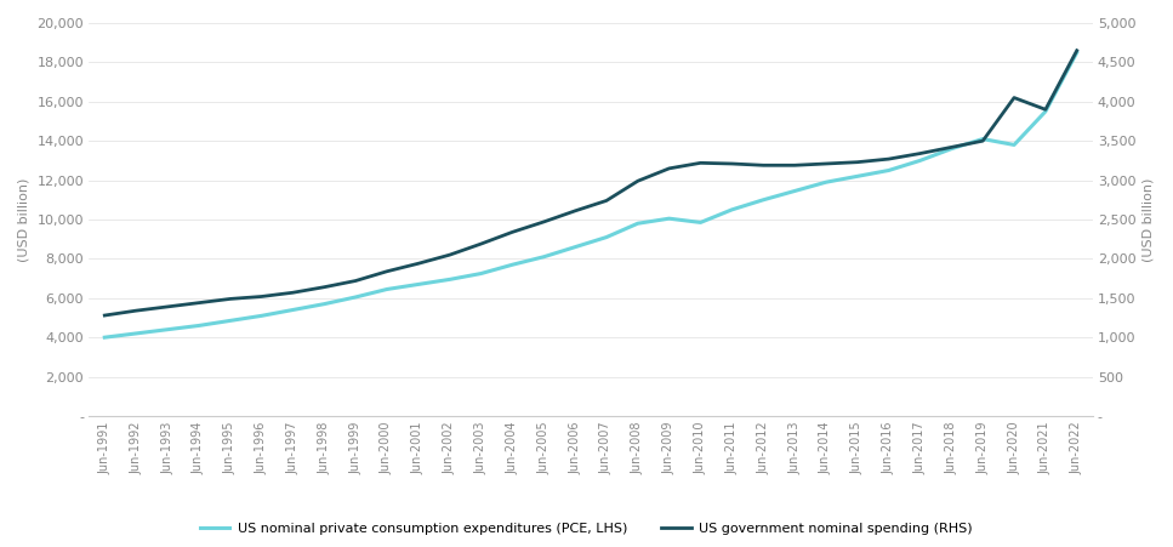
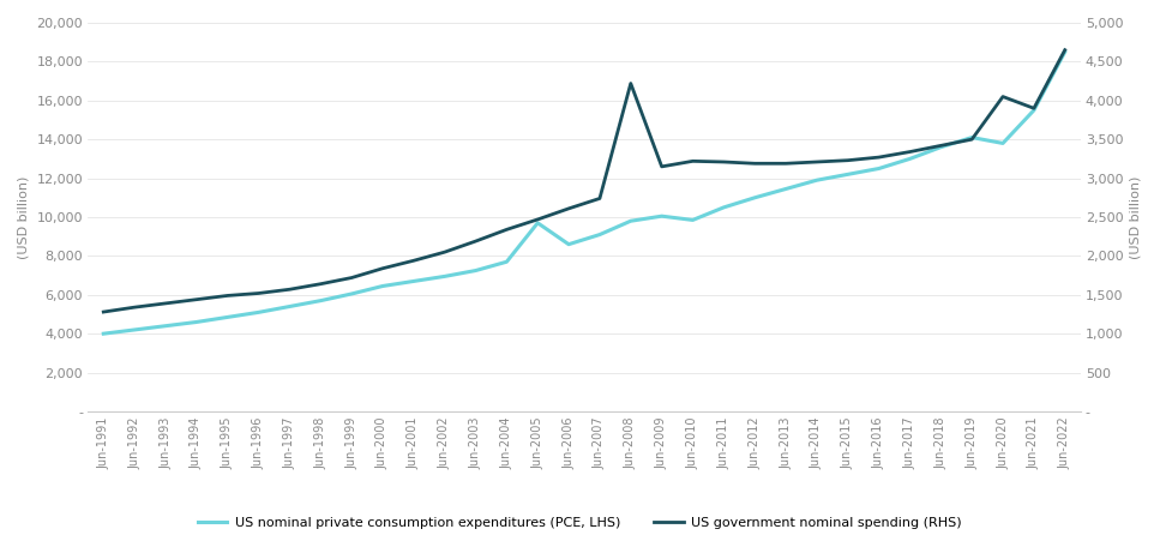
US nominal private consumption expenditures (PCE, LHS)/Jun-2005: 8,100 -> 9,700
US government nominal spending (RHS)/Jun-2008: 2,990 -> 4,220
